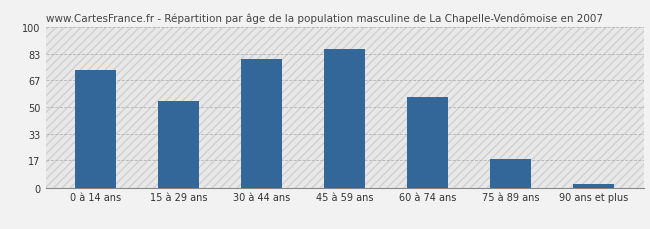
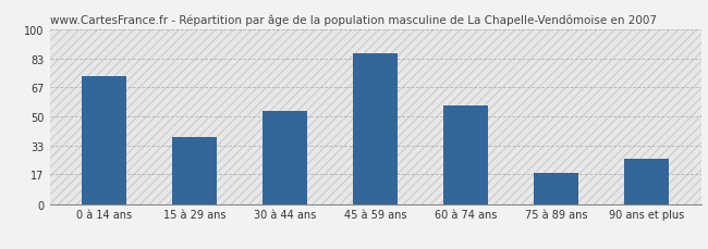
15 à 29 ans: 54 -> 38
30 à 44 ans: 80 -> 53
90 ans et plus: 2 -> 26
